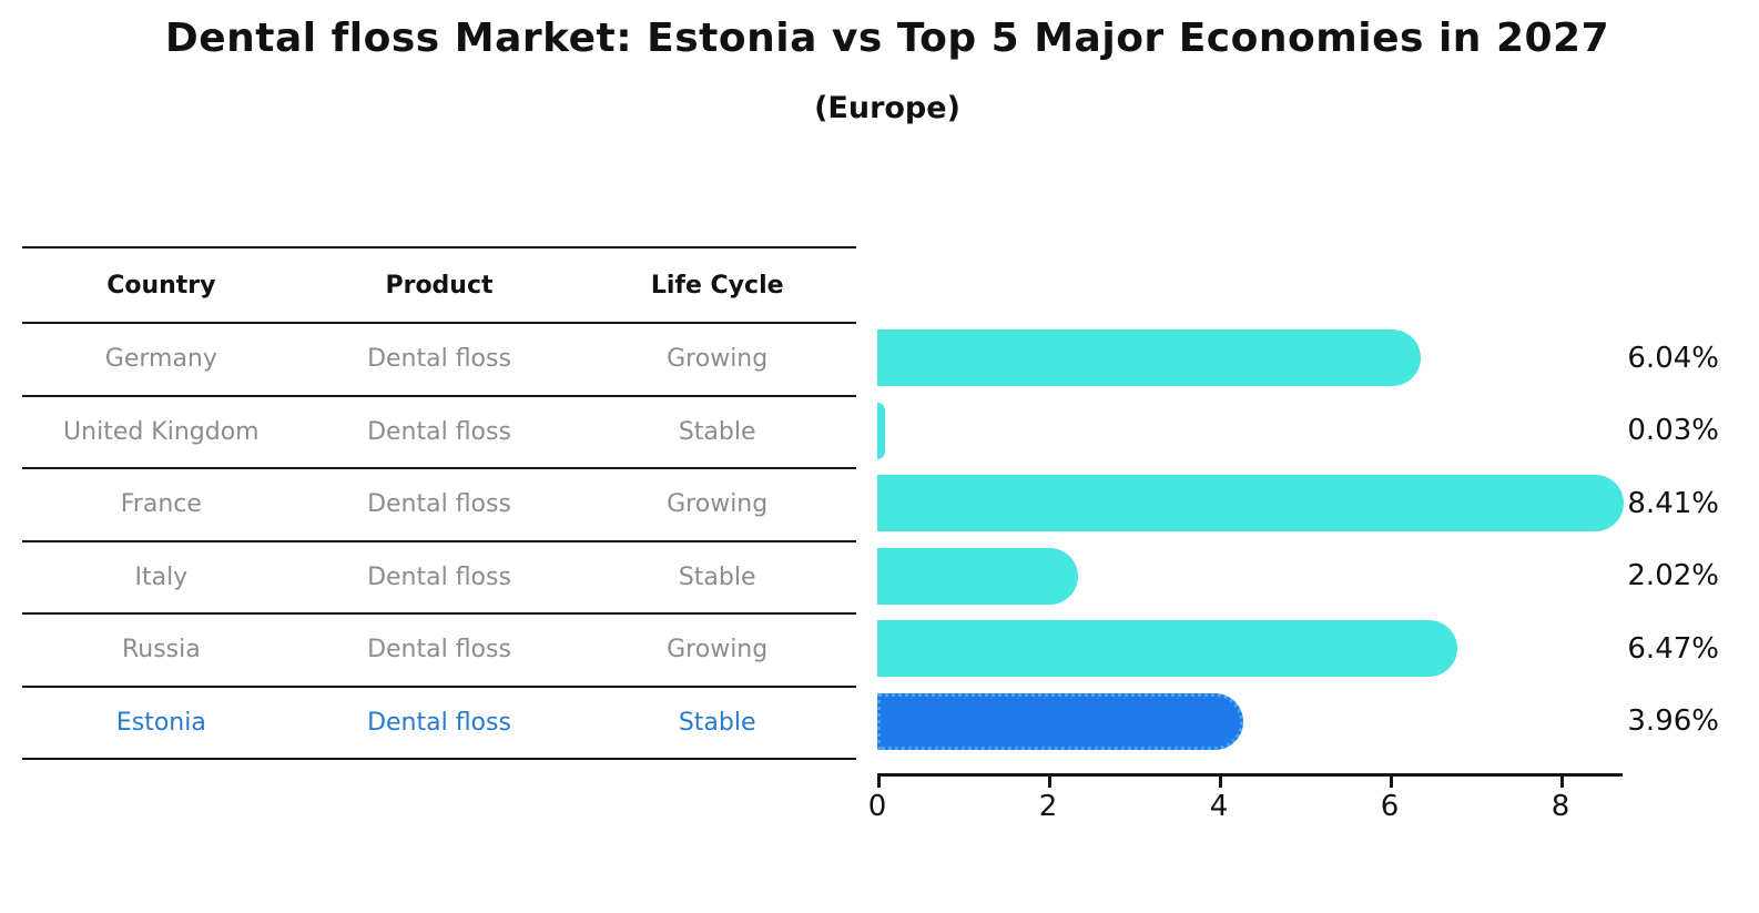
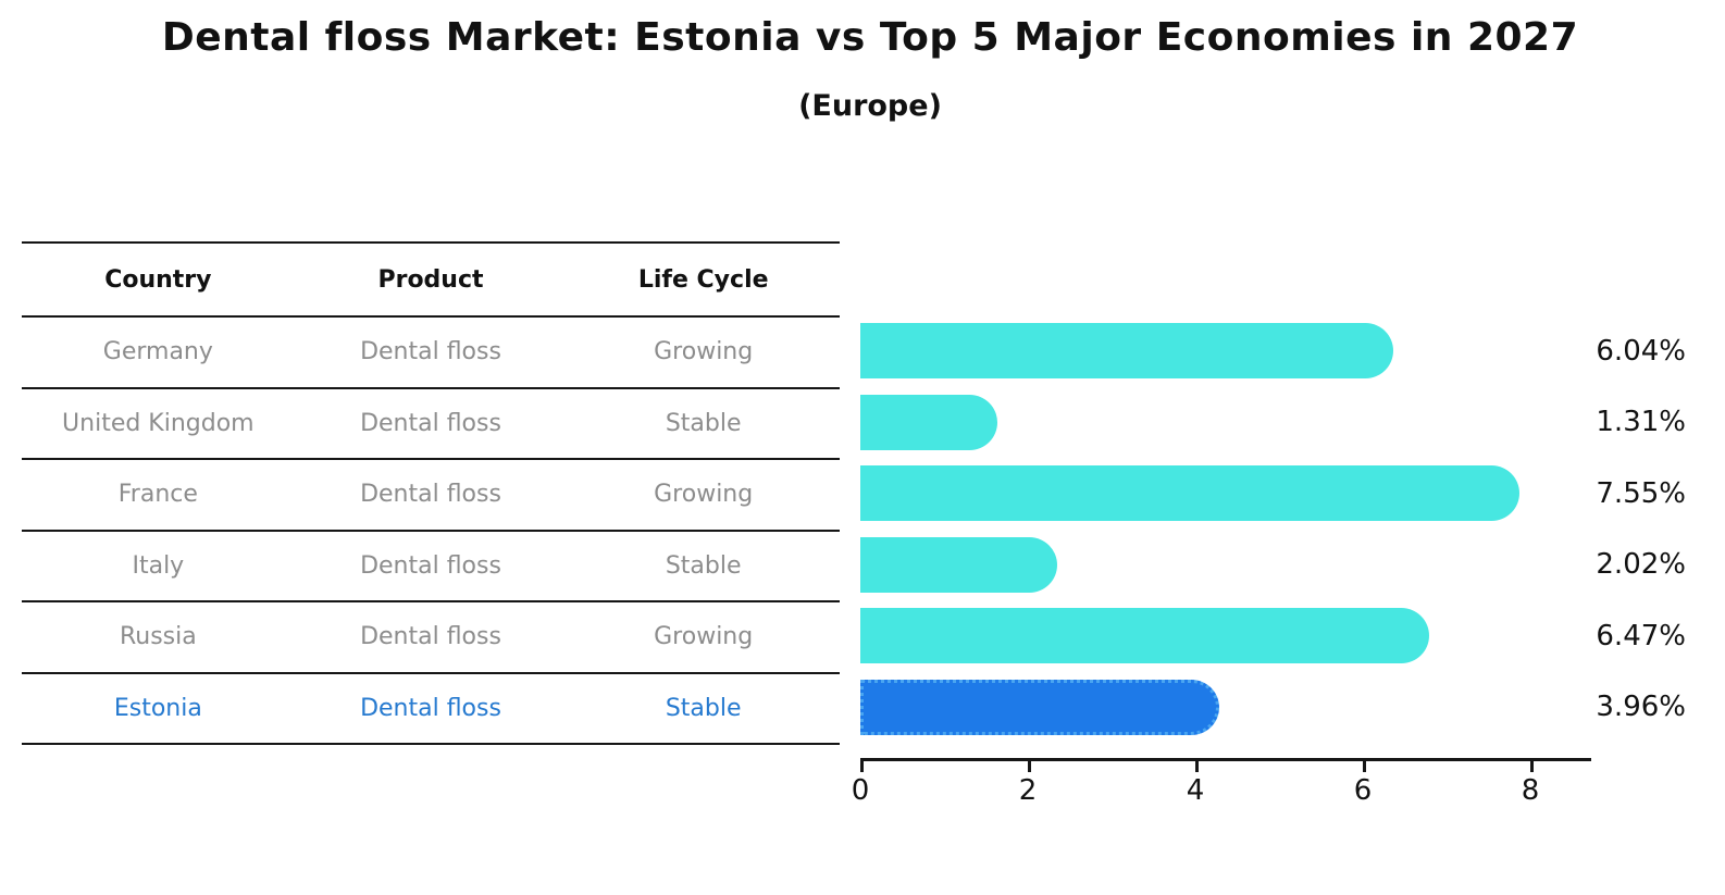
United Kingdom: 0.03% -> 1.31%
France: 8.41% -> 7.55%
